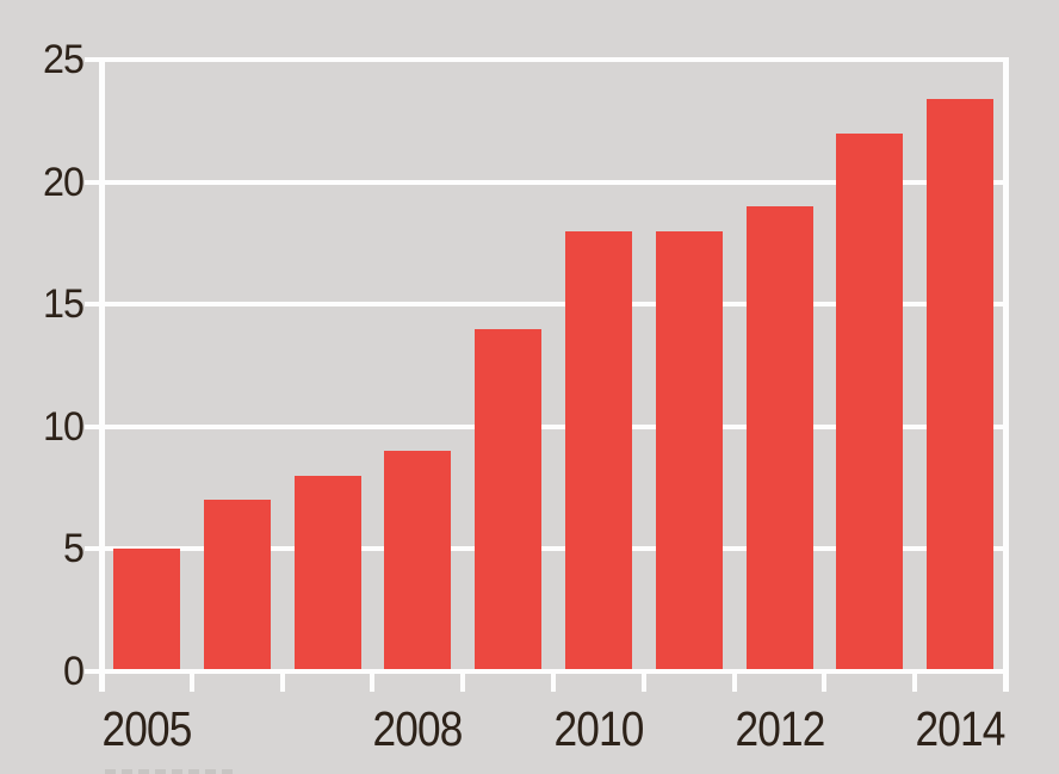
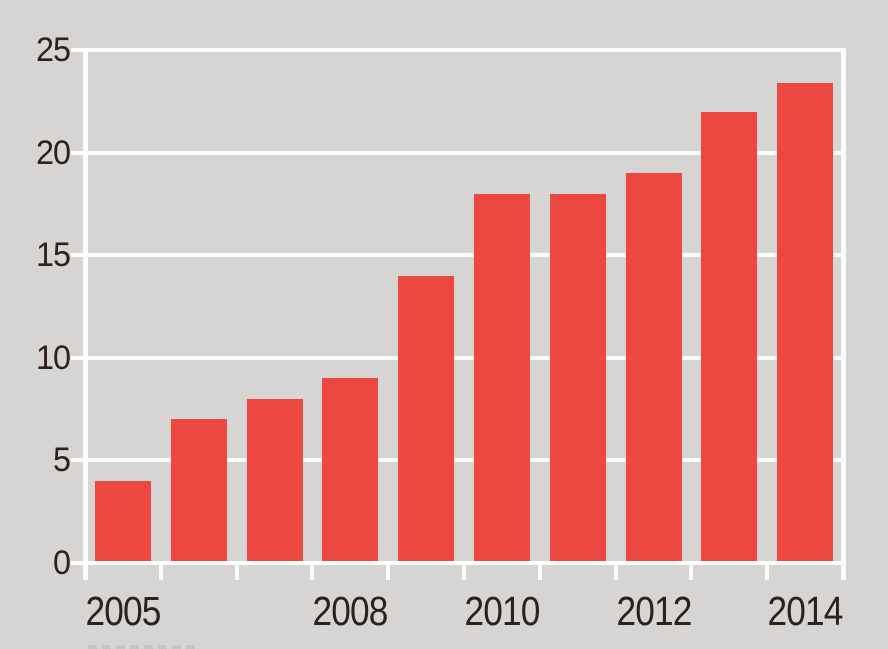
2005: 5.0 -> 4.0
